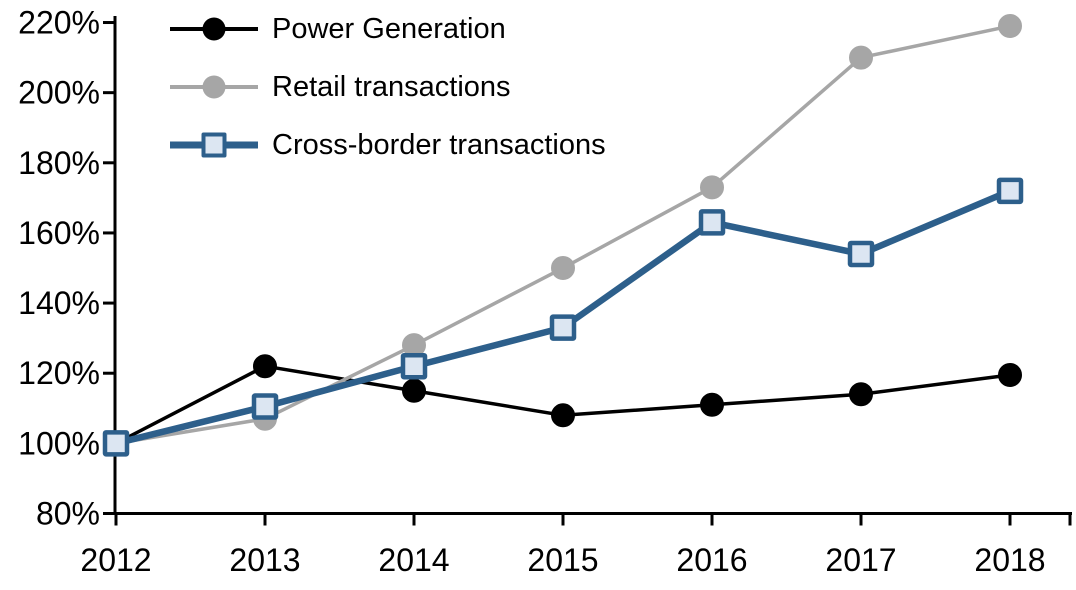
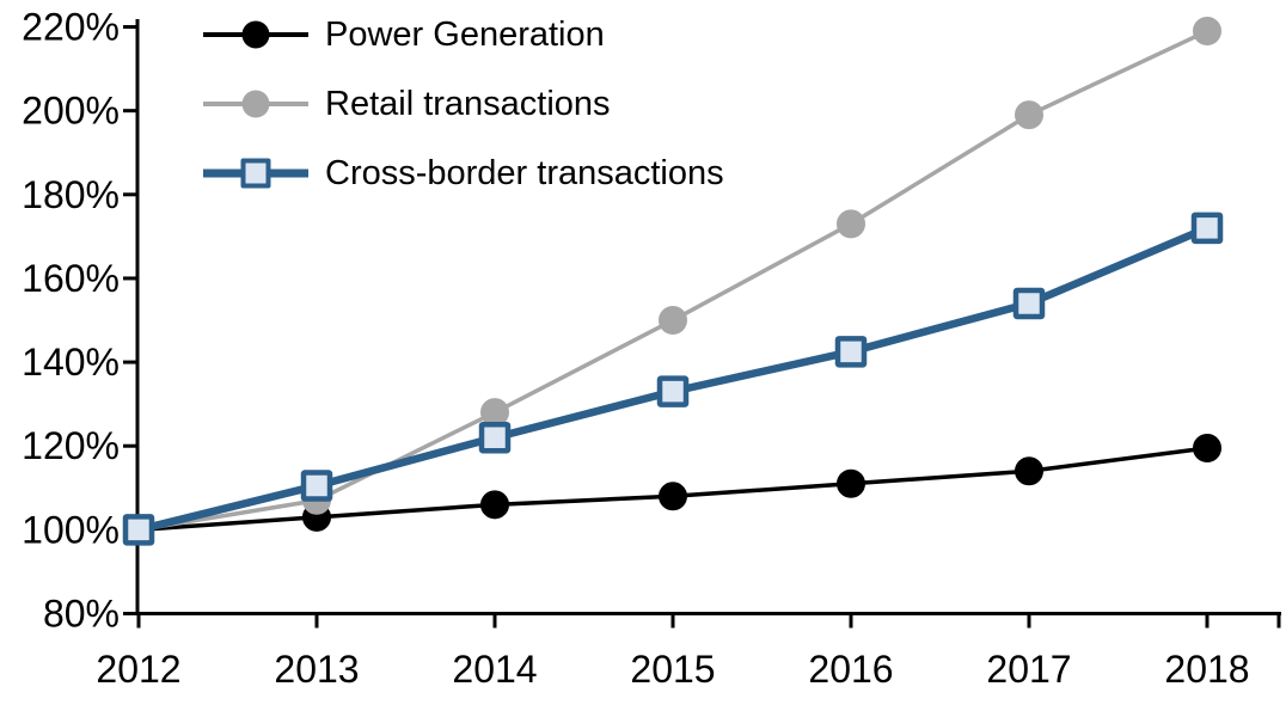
Power Generation/2013: 122% -> 103%
Power Generation/2014: 115% -> 106%
Cross-border transactions/2016: 163% -> 142%
Retail transactions/2017: 210% -> 199%
